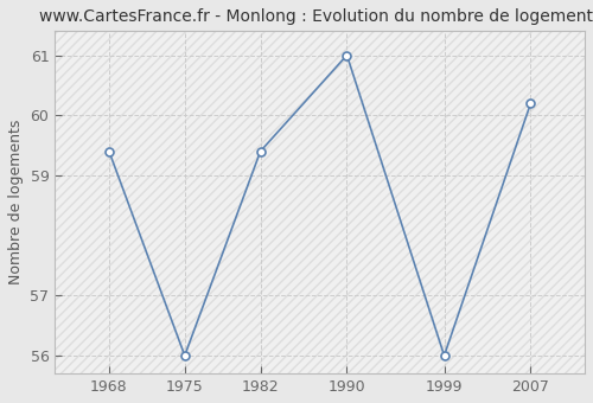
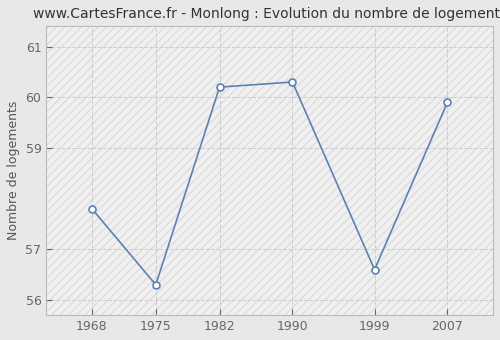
1968: 59.4 -> 57.8
1975: 56.0 -> 56.3
1982: 59.4 -> 60.2
1990: 61.0 -> 60.3
1999: 56.0 -> 56.6
2007: 60.2 -> 59.9
